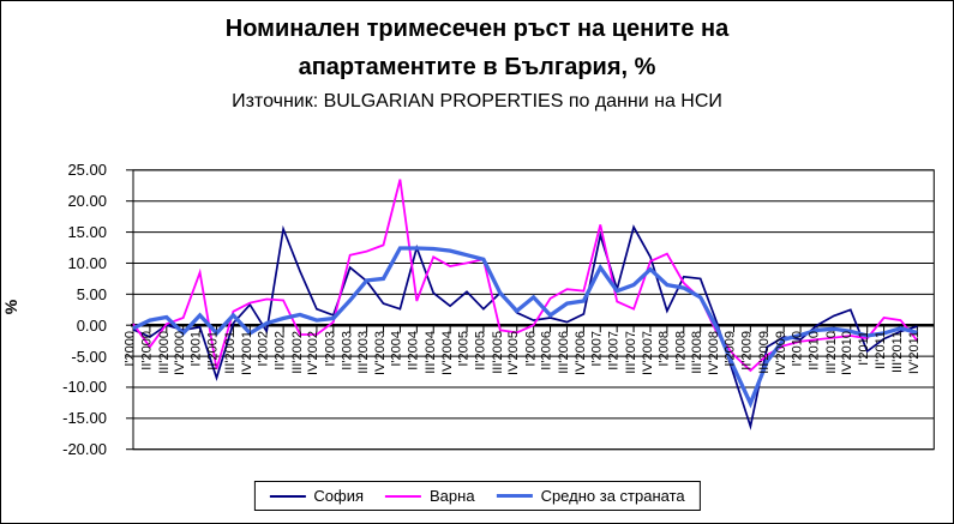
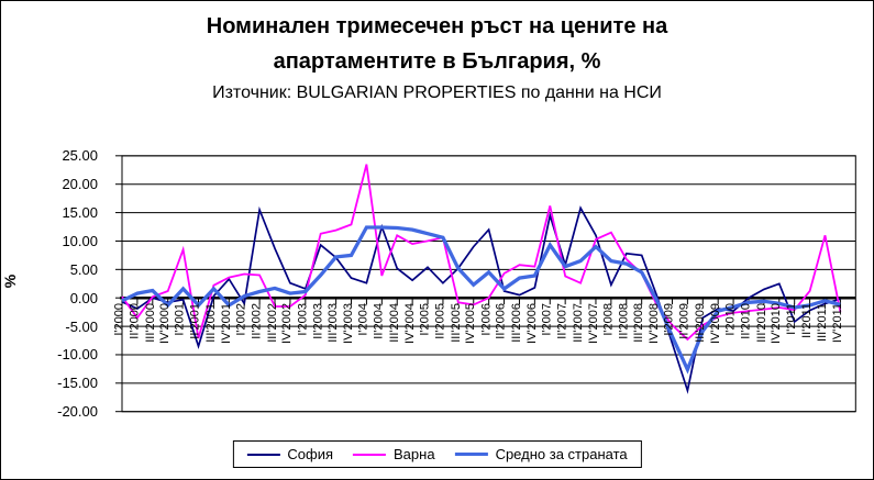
София/IV'2005: 2 -> 9
София/I'2006: 1 -> 12
Варна/III'2011: 1 -> 11
